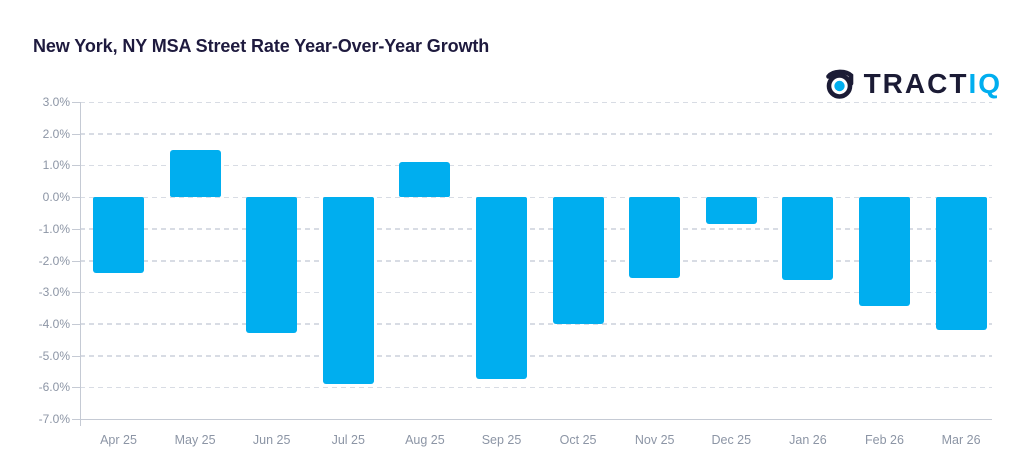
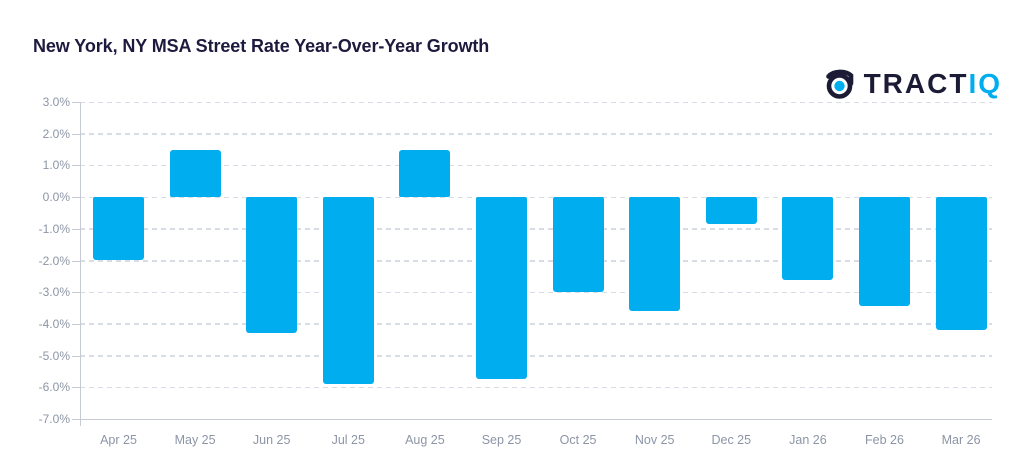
Apr 25: -2.4% -> -2.0%
Aug 25: 1.1% -> 1.5%
Oct 25: -4.0% -> -3.0%
Nov 25: -2.5% -> -3.6%
